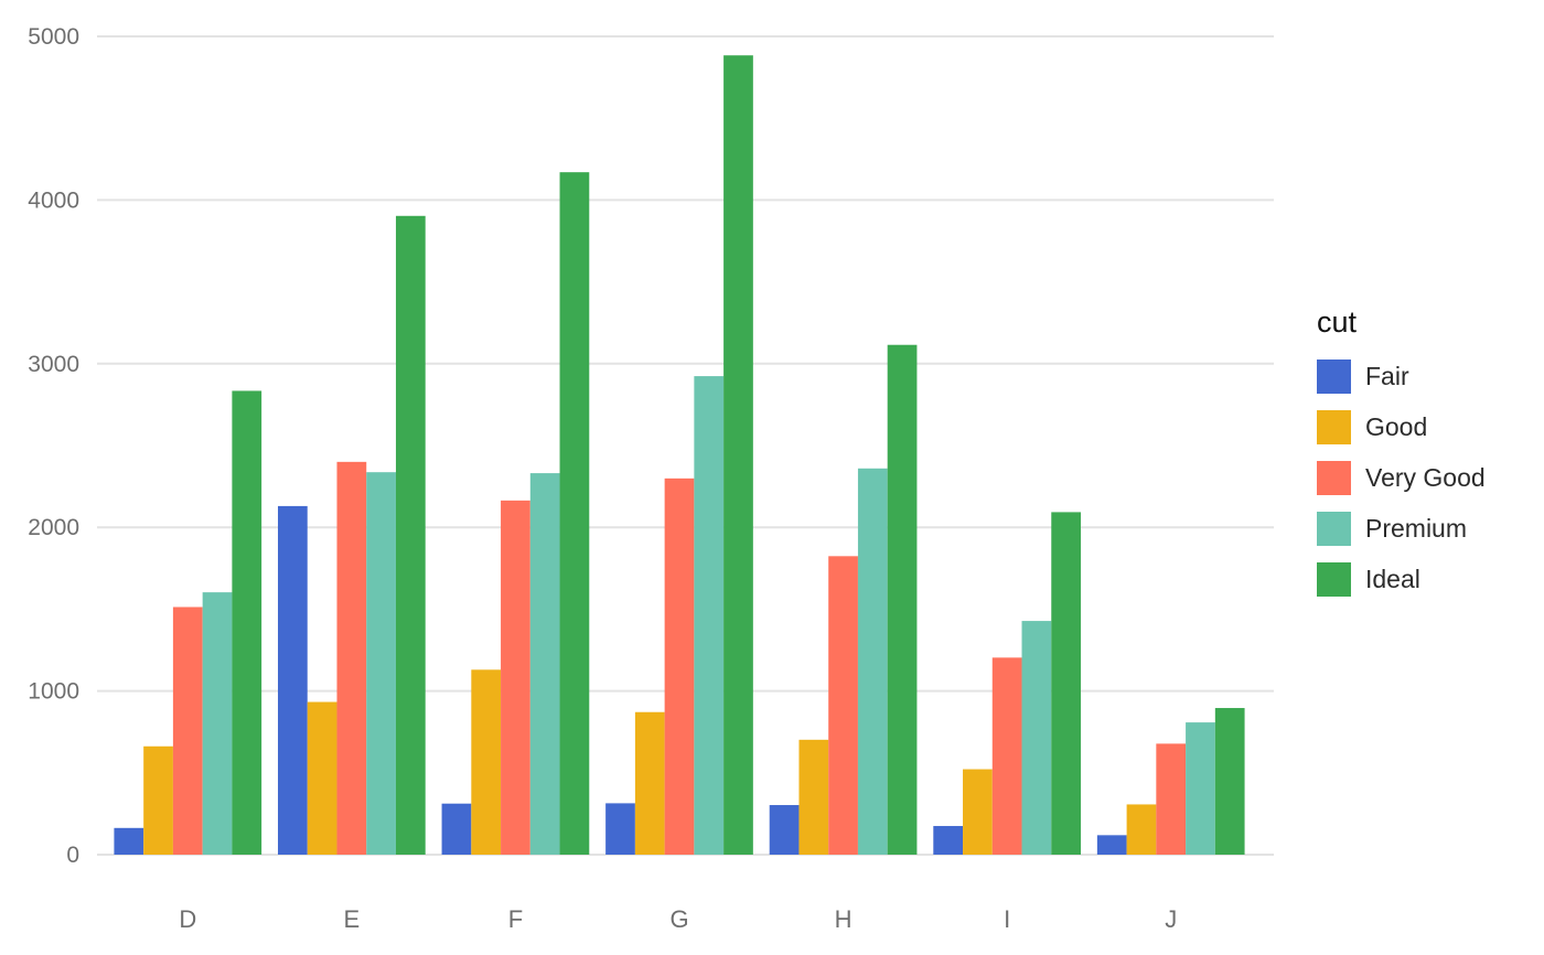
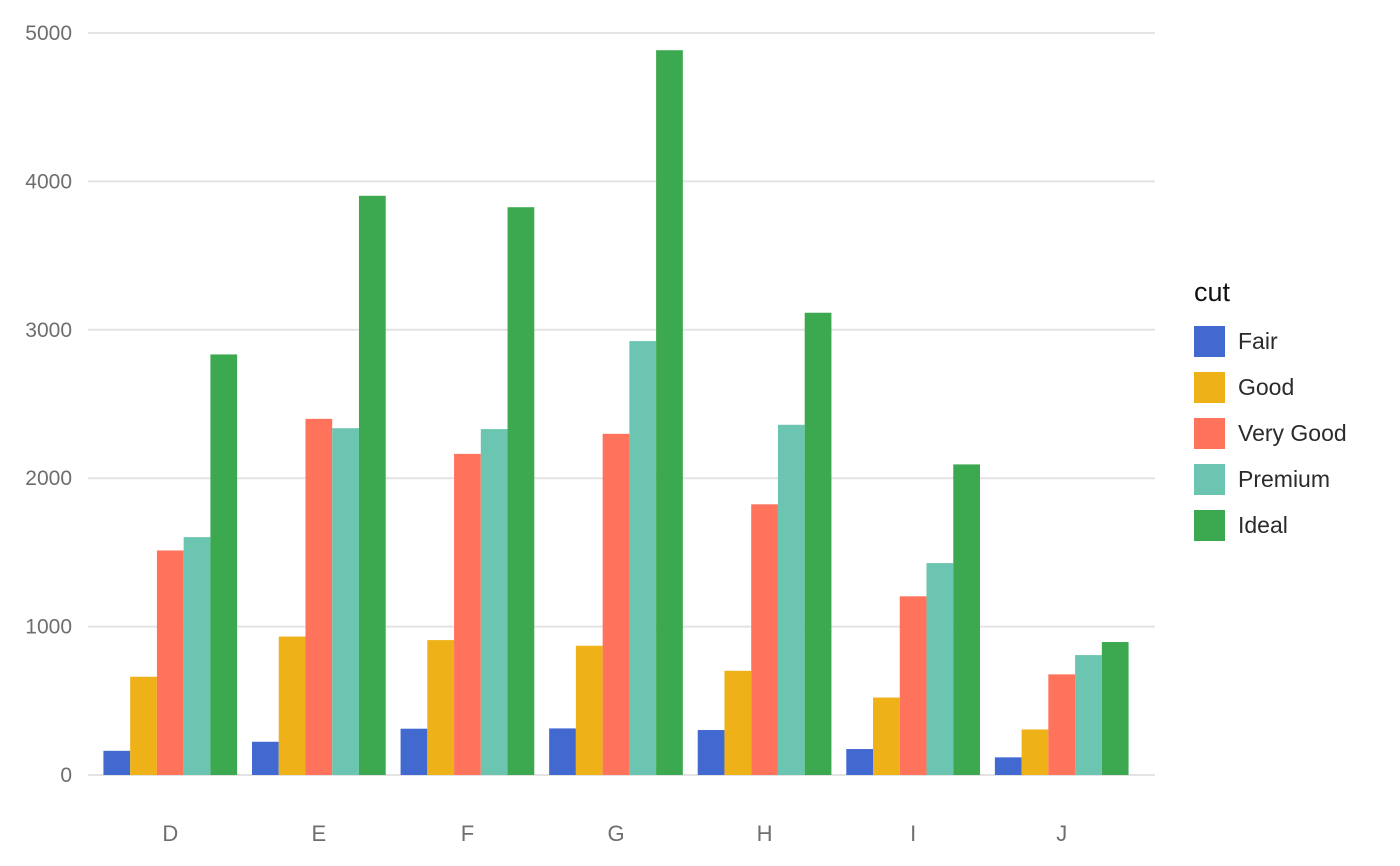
Fair/E: 2130 -> 220
Good/F: 1130 -> 910
Ideal/F: 4170 -> 3830
